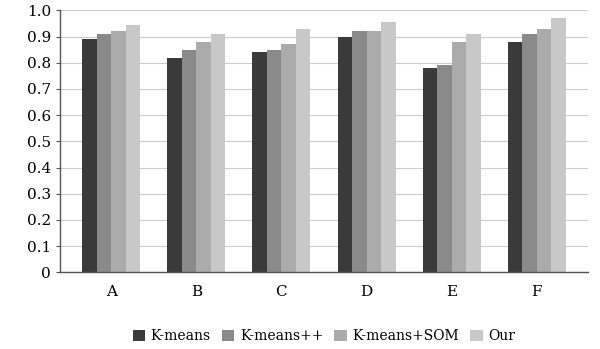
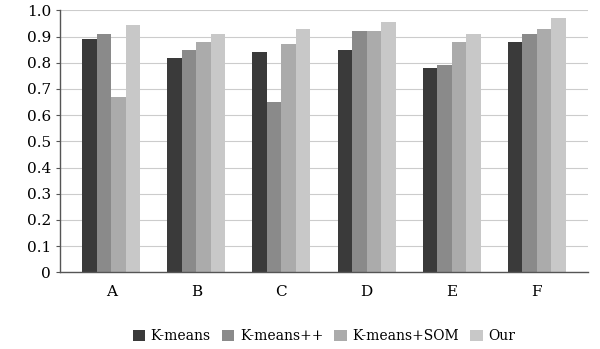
K-means+SOM/A: 0.92 -> 0.67
K-means++/C: 0.85 -> 0.65
K-means/D: 0.90 -> 0.85
